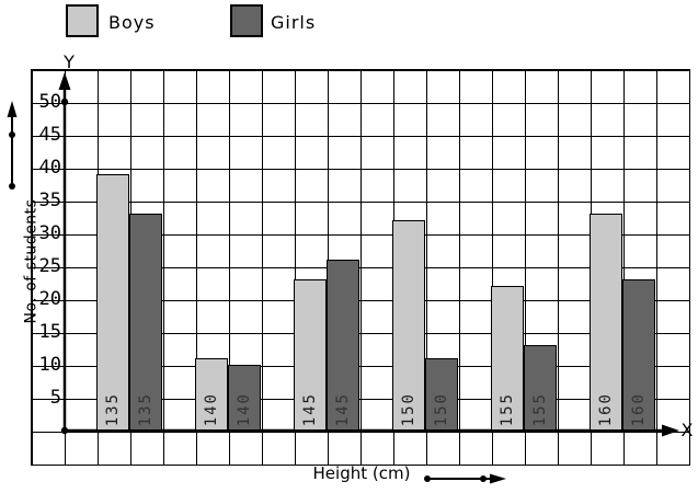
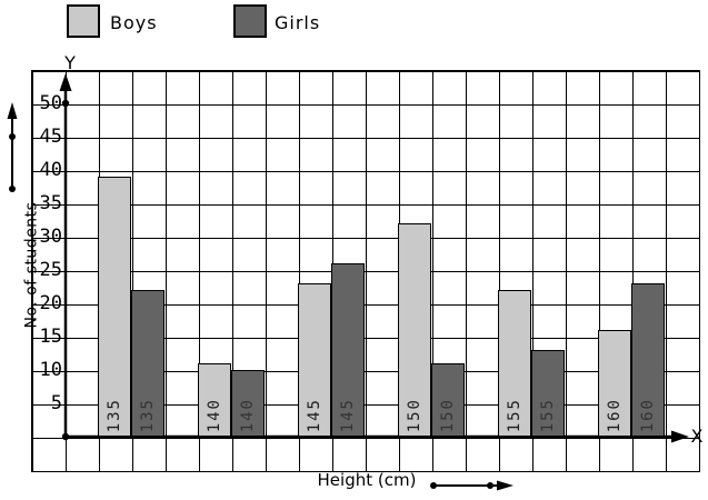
Girls/135: 33 -> 22
Boys/160: 33 -> 16
